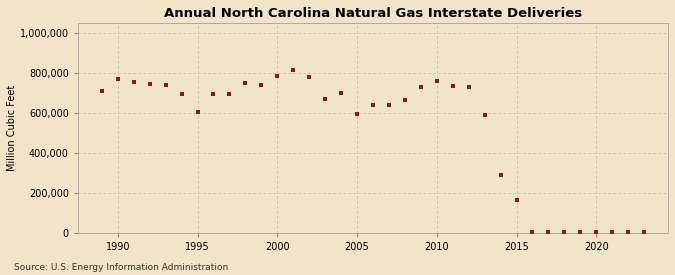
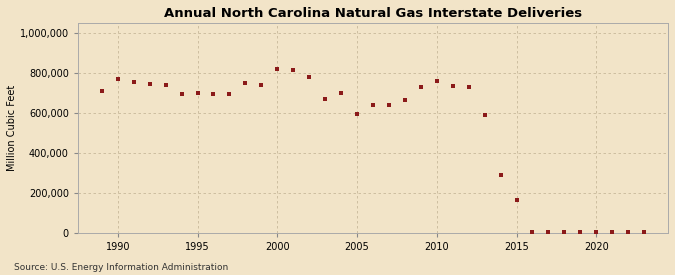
1995: 605,000 -> 700,000
2000: 785,000 -> 820,000
